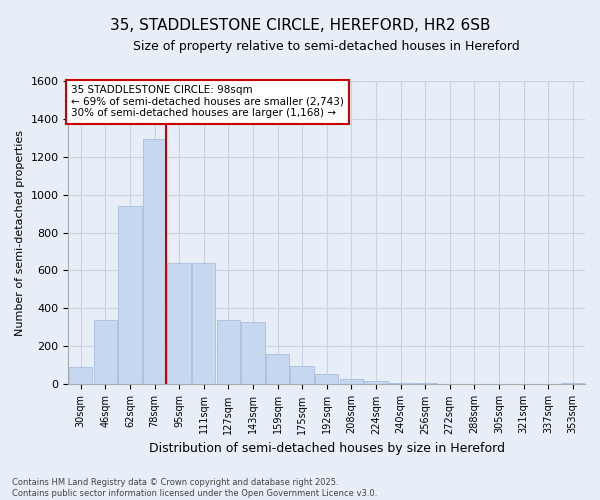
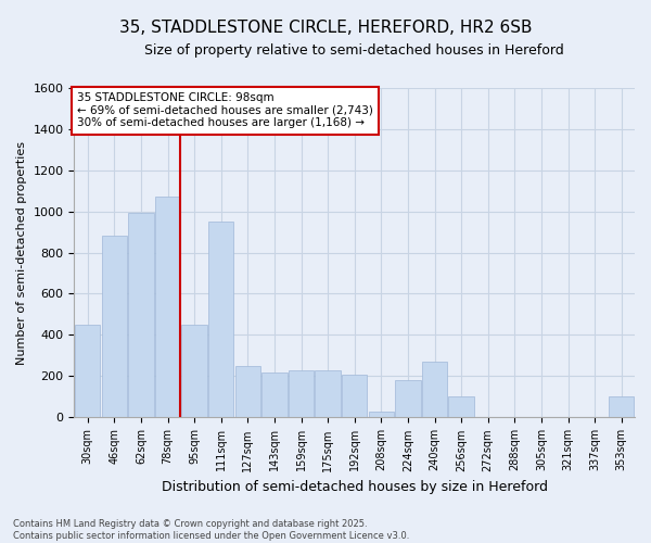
30sqm: 90 -> 450
46sqm: 340 -> 880
62sqm: 940 -> 990
78sqm: 1290 -> 1070
95sqm: 640 -> 450
111sqm: 640 -> 950
127sqm: 340 -> 250
143sqm: 330 -> 220
159sqm: 160 -> 230
175sqm: 100 -> 230
192sqm: 60 -> 210
224sqm: 20 -> 180
240sqm: 10 -> 270
256sqm: 0 -> 100
353sqm: 0 -> 100
